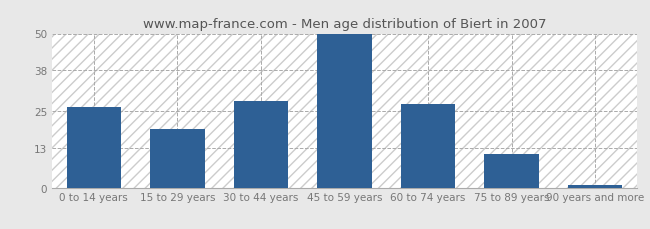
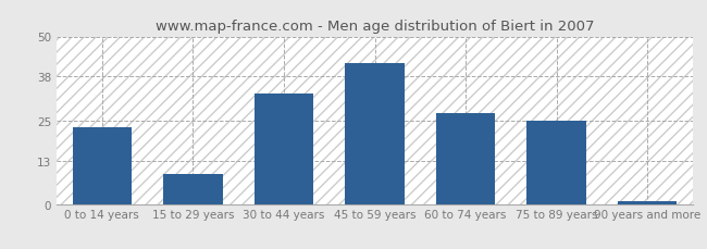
0 to 14 years: 26 -> 23
15 to 29 years: 19 -> 9
30 to 44 years: 28 -> 33
45 to 59 years: 50 -> 42
75 to 89 years: 11 -> 25
